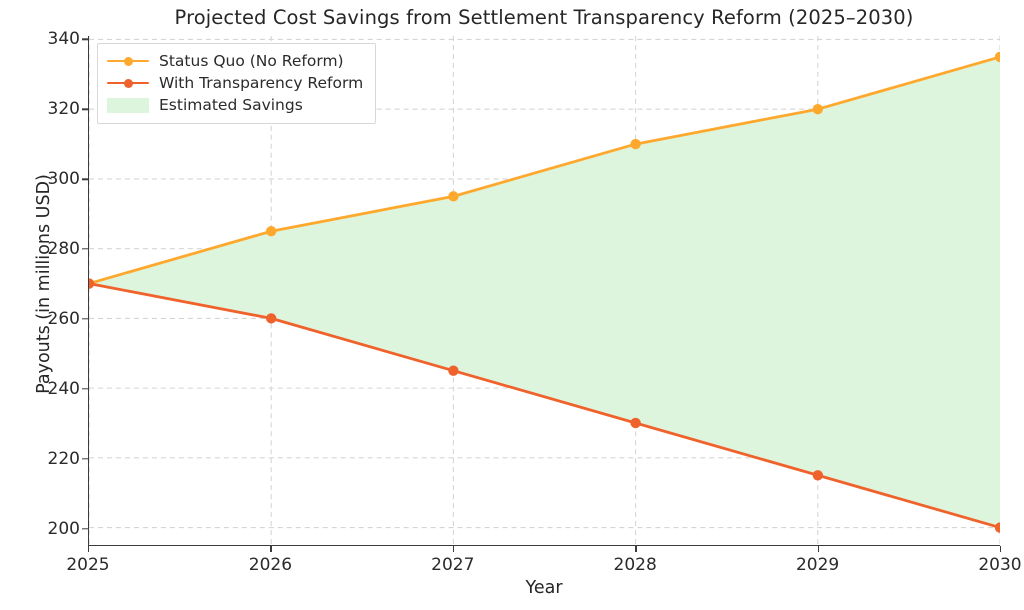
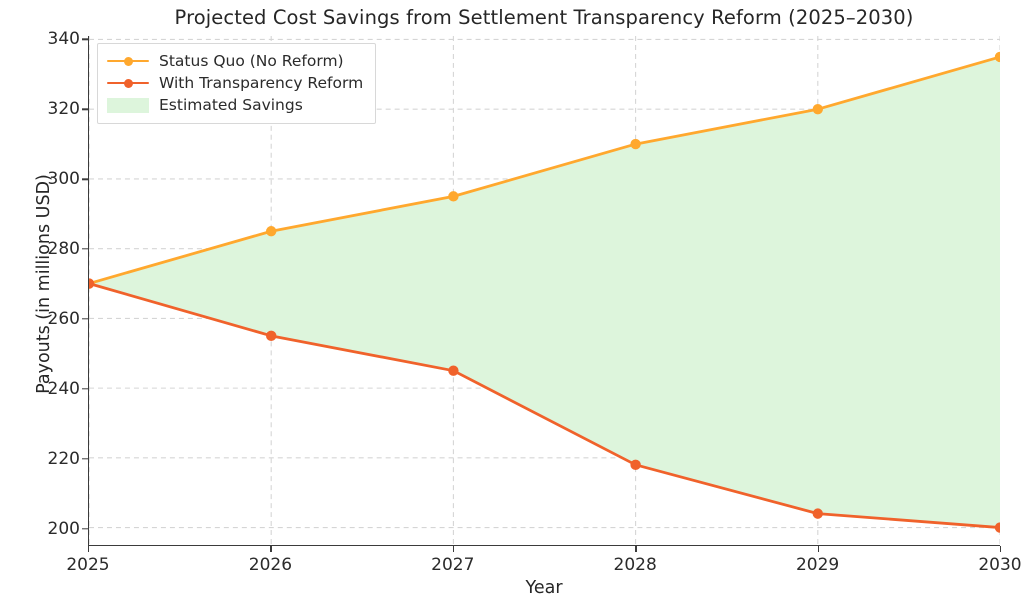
With Transparency Reform/2026: 260 -> 255
With Transparency Reform/2028: 230 -> 218
With Transparency Reform/2029: 215 -> 204
